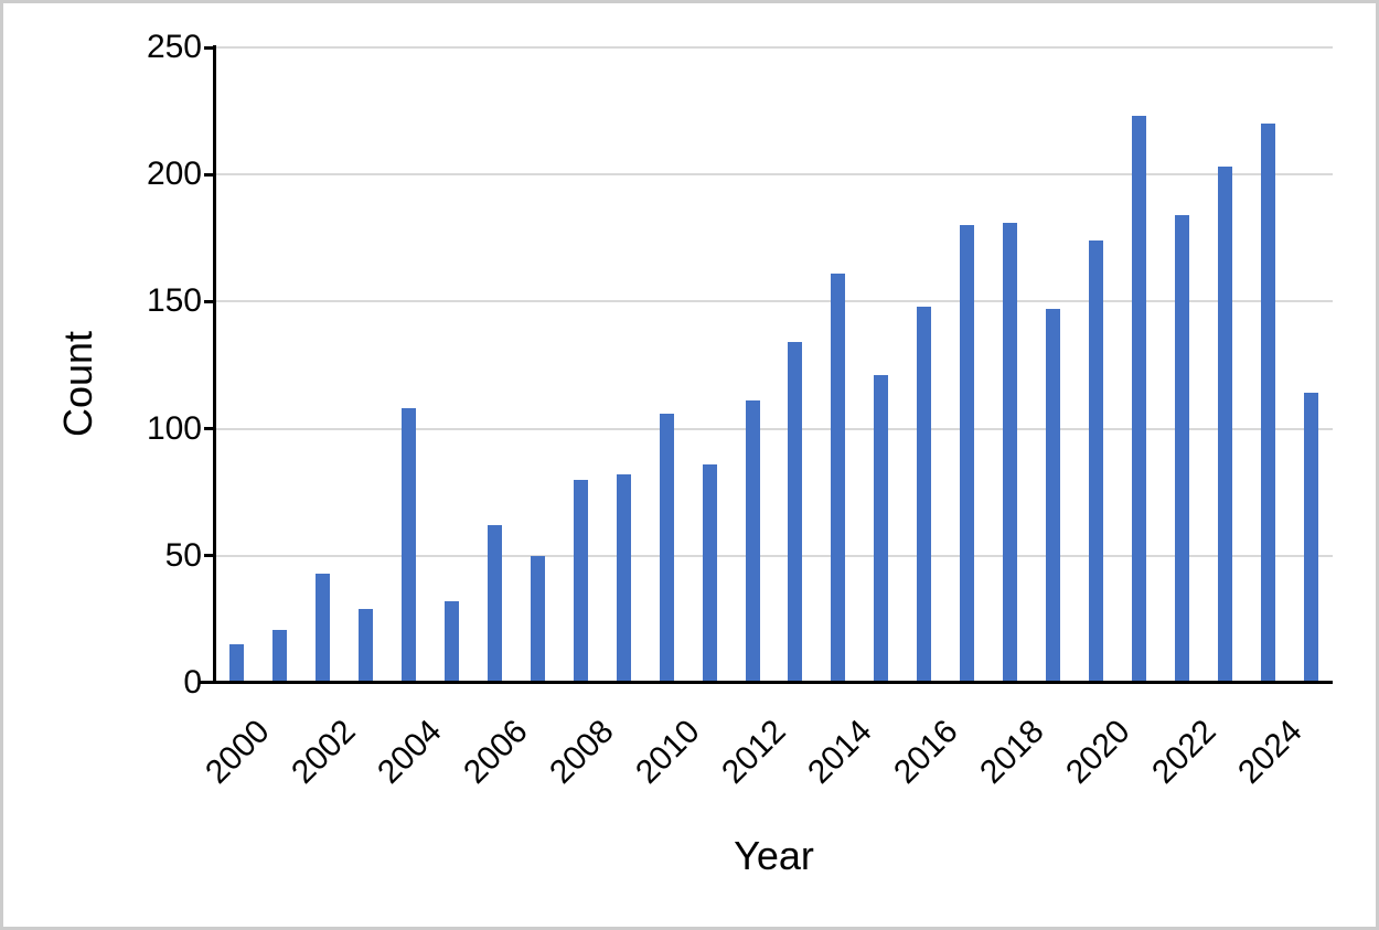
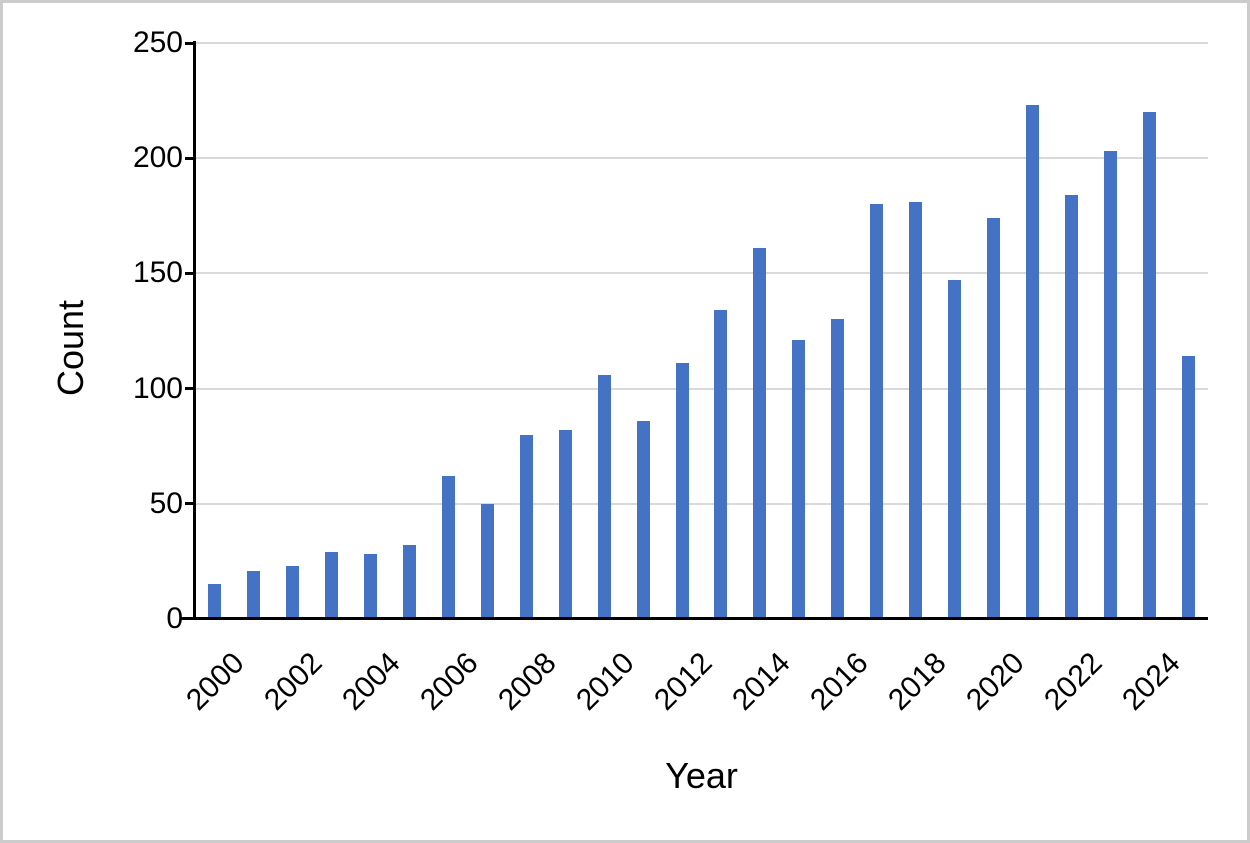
2002: 43 -> 23
2004: 108 -> 28
2016: 148 -> 130
